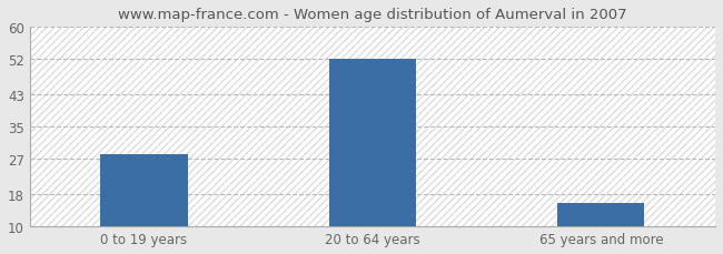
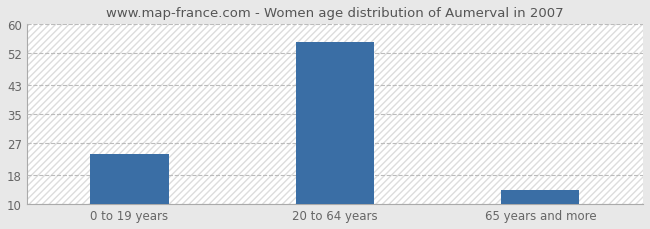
0 to 19 years: 28 -> 24
20 to 64 years: 52 -> 55
65 years and more: 16 -> 14
